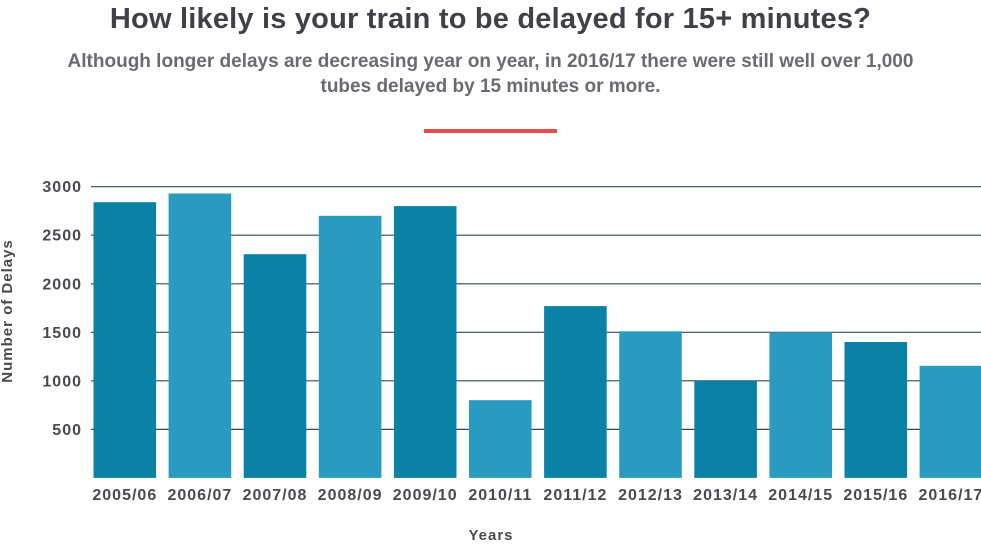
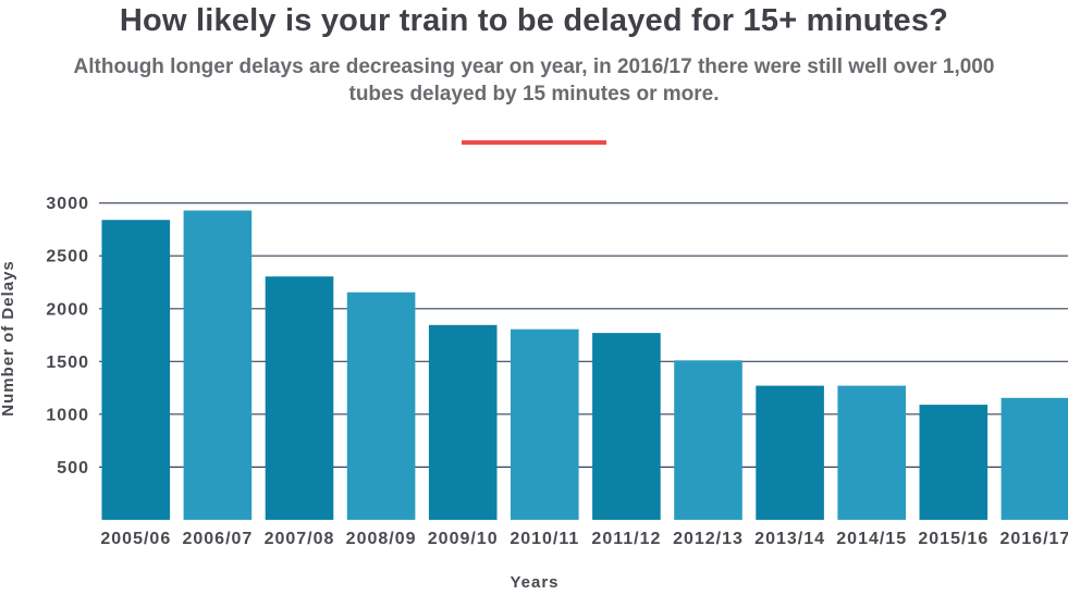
2008/09: 2700 -> 2200
2009/10: 2800 -> 1800
2010/11: 800 -> 1800
2013/14: 1000 -> 1300
2014/15: 1500 -> 1300
2015/16: 1400 -> 1100
